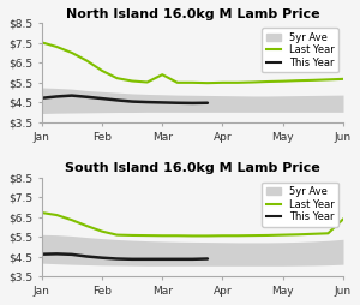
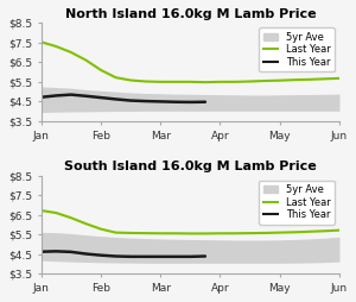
North Island 16.0kg M Lamb Price/Last Year/Mar: $5.9 -> $5.5
South Island 16.0kg M Lamb Price/Last Year/Jun: $6.4 -> $5.7
